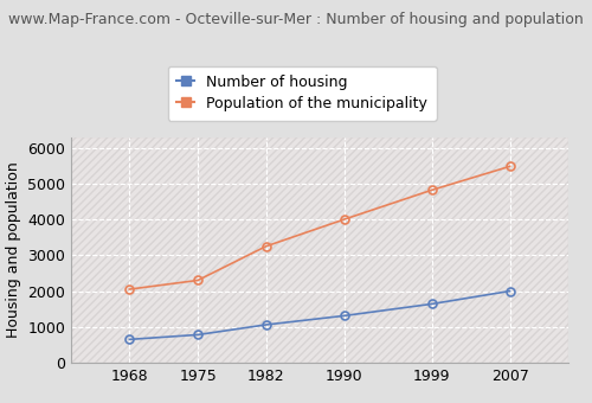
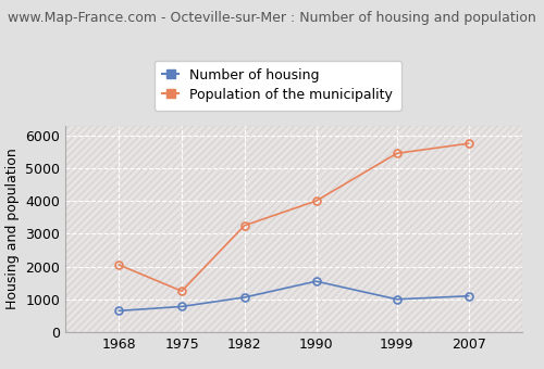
Population of the municipality/1975: 2300 -> 1250
Number of housing/1990: 1310 -> 1550
Number of housing/1999: 1640 -> 1000
Population of the municipality/1999: 4820 -> 5450
Number of housing/2007: 2000 -> 1100
Population of the municipality/2007: 5480 -> 5750
